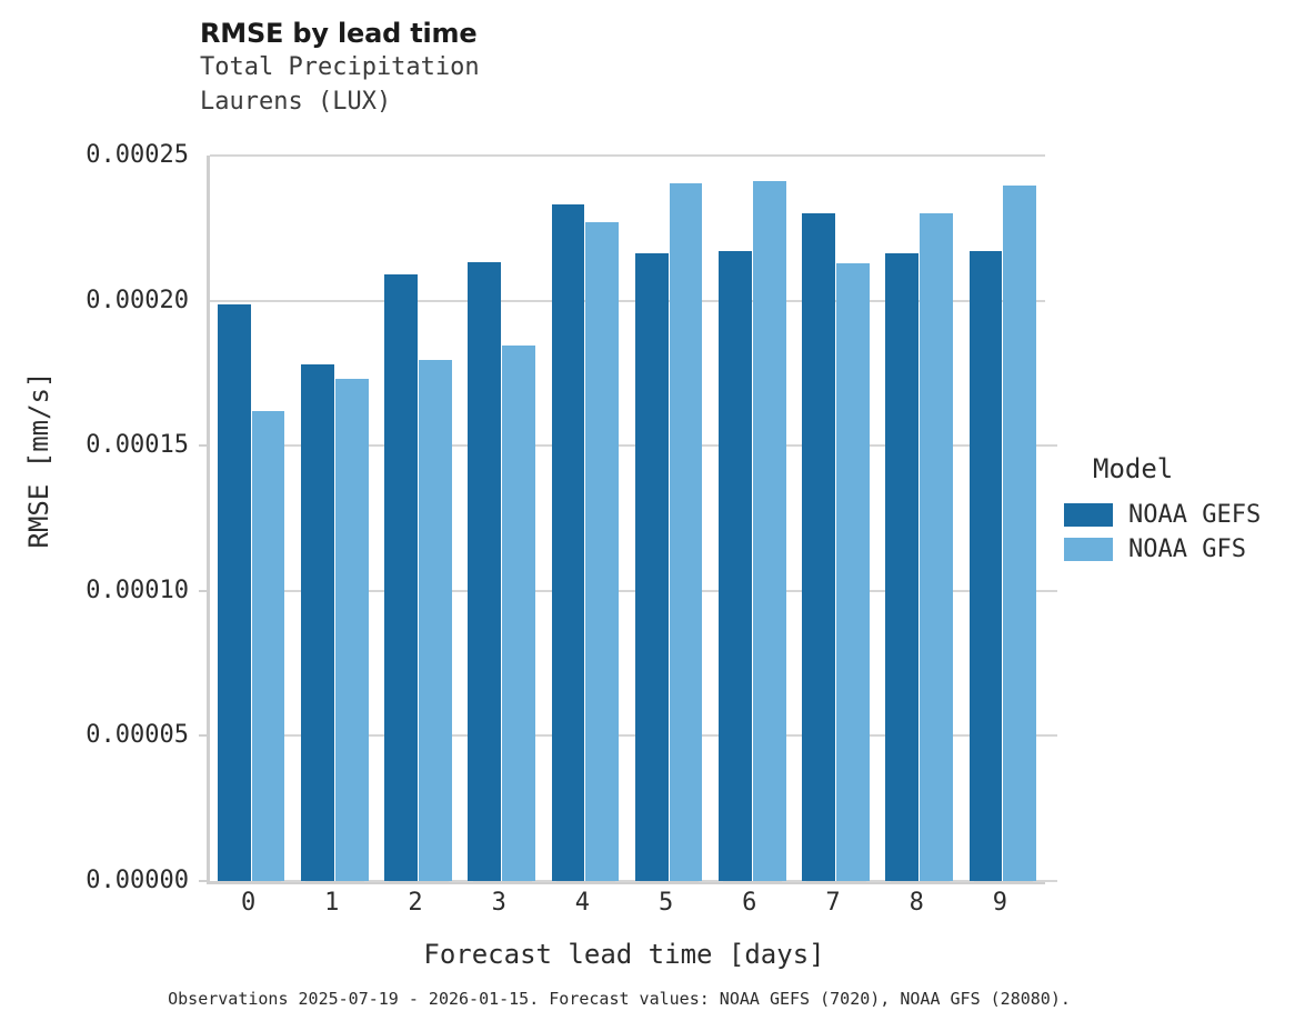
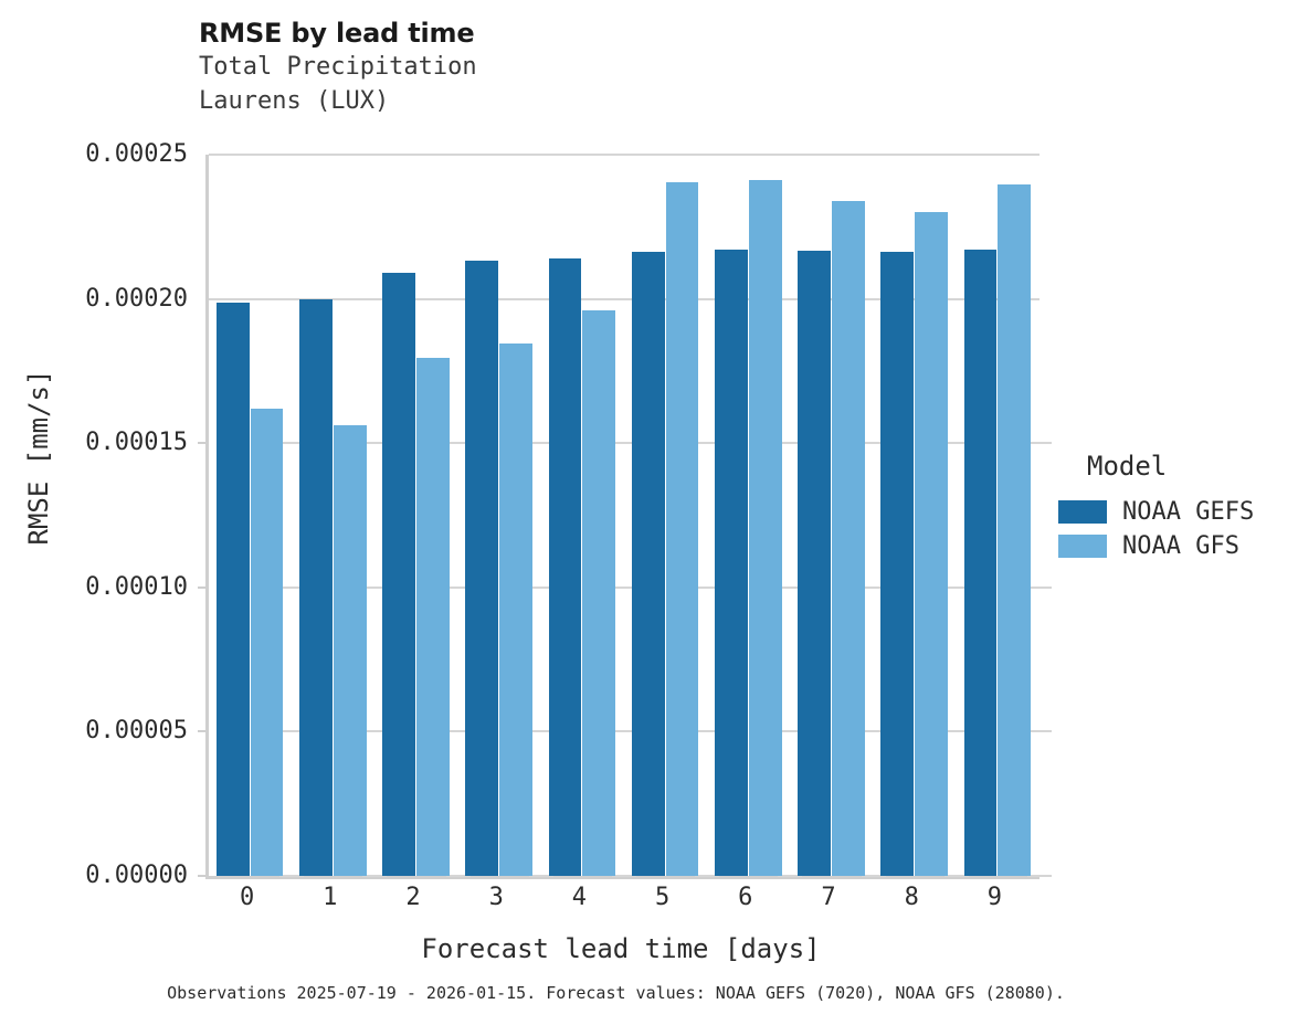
NOAA GEFS/1: 0.000178 -> 0.000200
NOAA GFS/1: 0.000173 -> 0.000156
NOAA GEFS/4: 0.000233 -> 0.000214
NOAA GFS/4: 0.000227 -> 0.000196
NOAA GEFS/7: 0.000230 -> 0.000217
NOAA GFS/7: 0.000213 -> 0.000234
